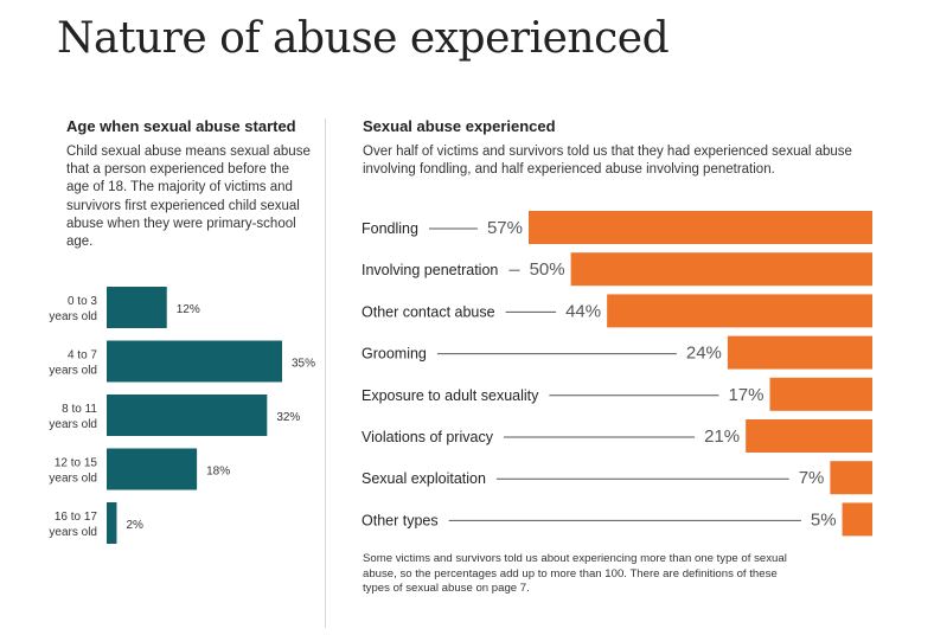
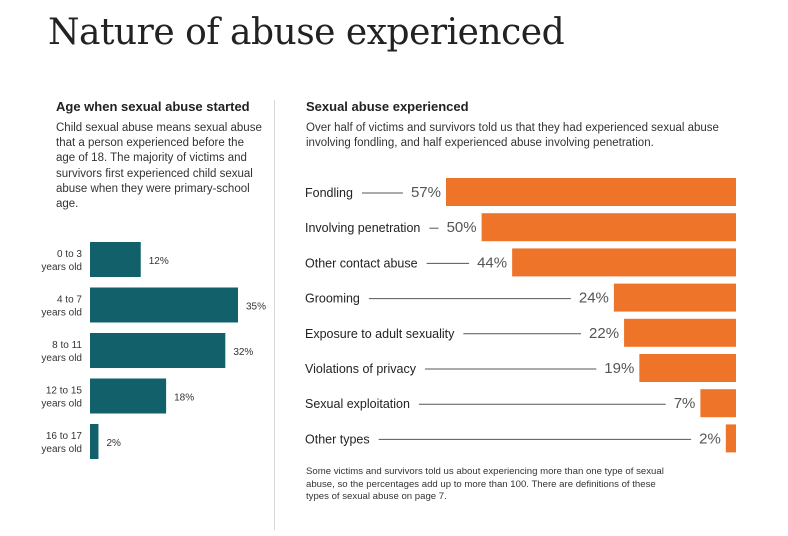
Sexual abuse experienced/Exposure to adult sexuality: 17% -> 22%
Sexual abuse experienced/Violations of privacy: 21% -> 19%
Sexual abuse experienced/Other types: 5% -> 2%
